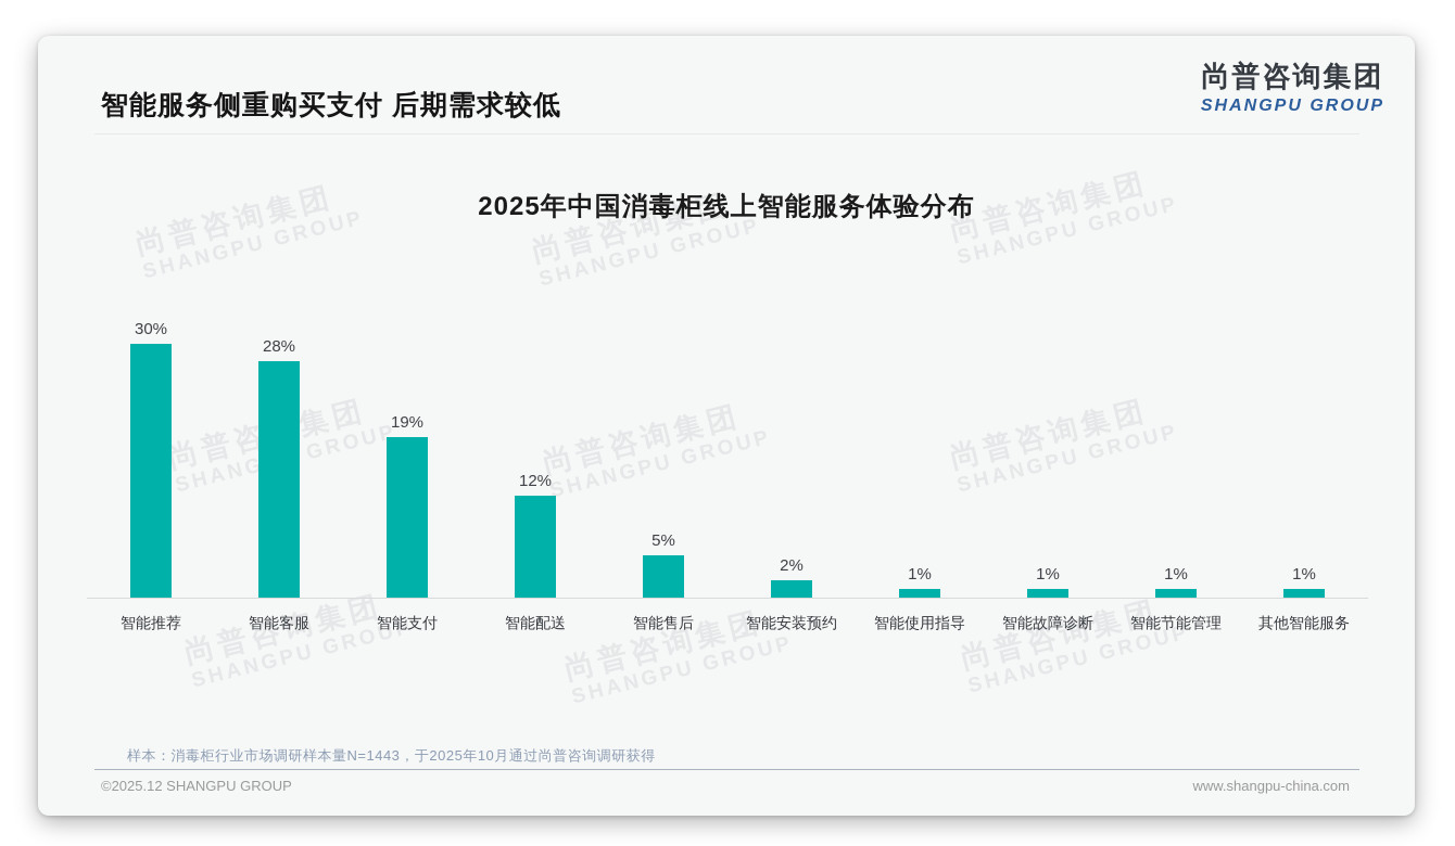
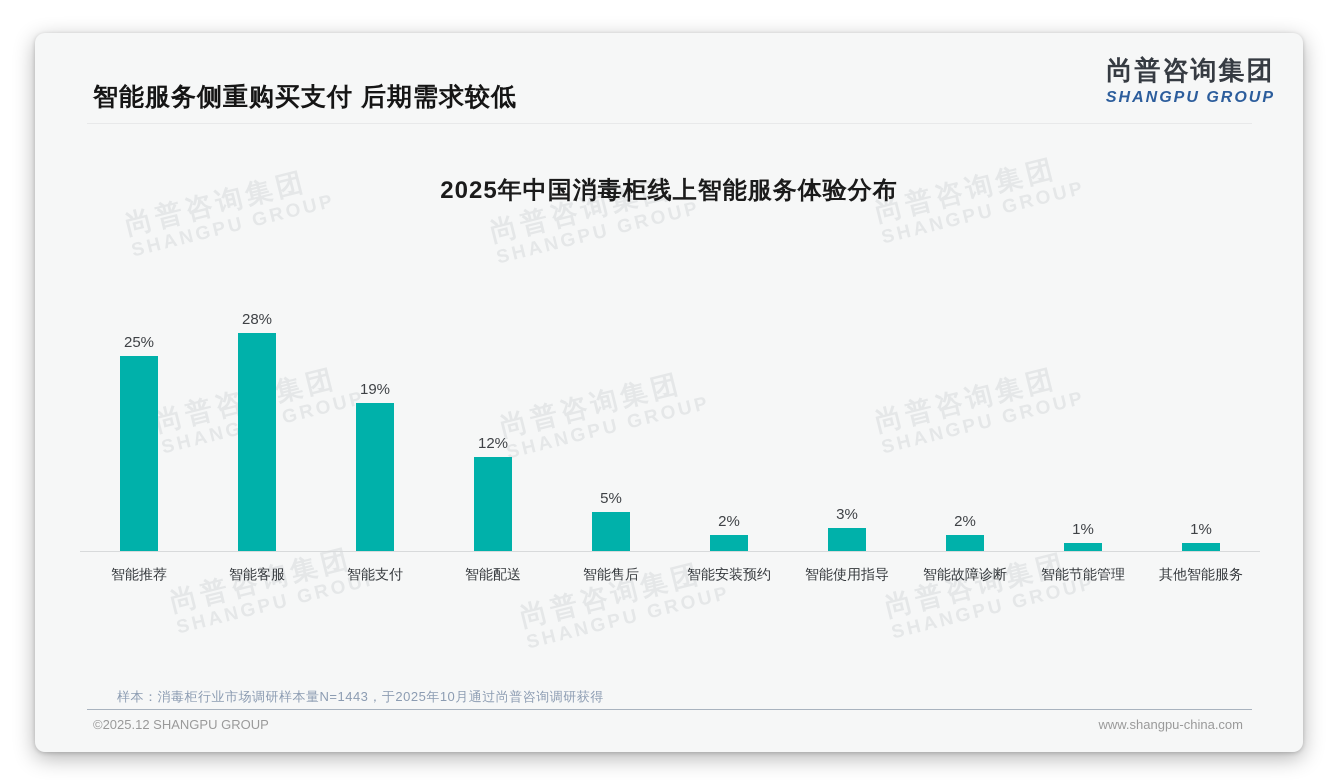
智能推荐: 30% -> 25%
智能使用指导: 1% -> 3%
智能故障诊断: 1% -> 2%
